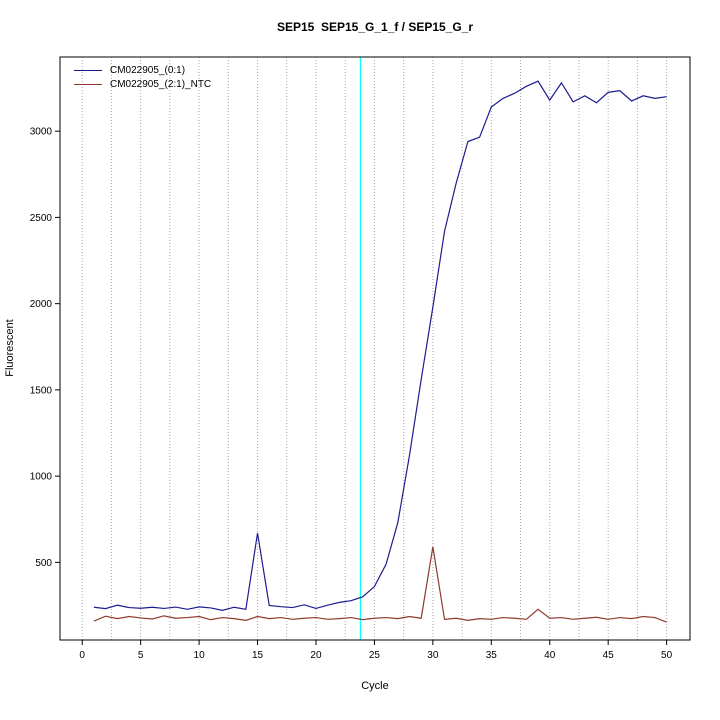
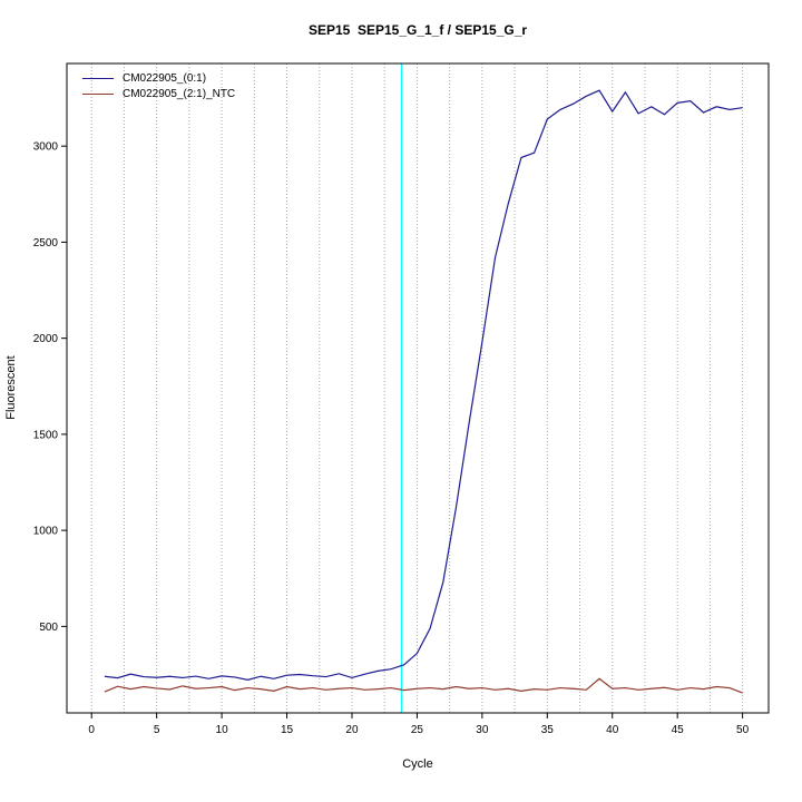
CM022905_(0:1)/15: 670 -> 250
CM022905_(2:1)_NTC/30: 590 -> 180
